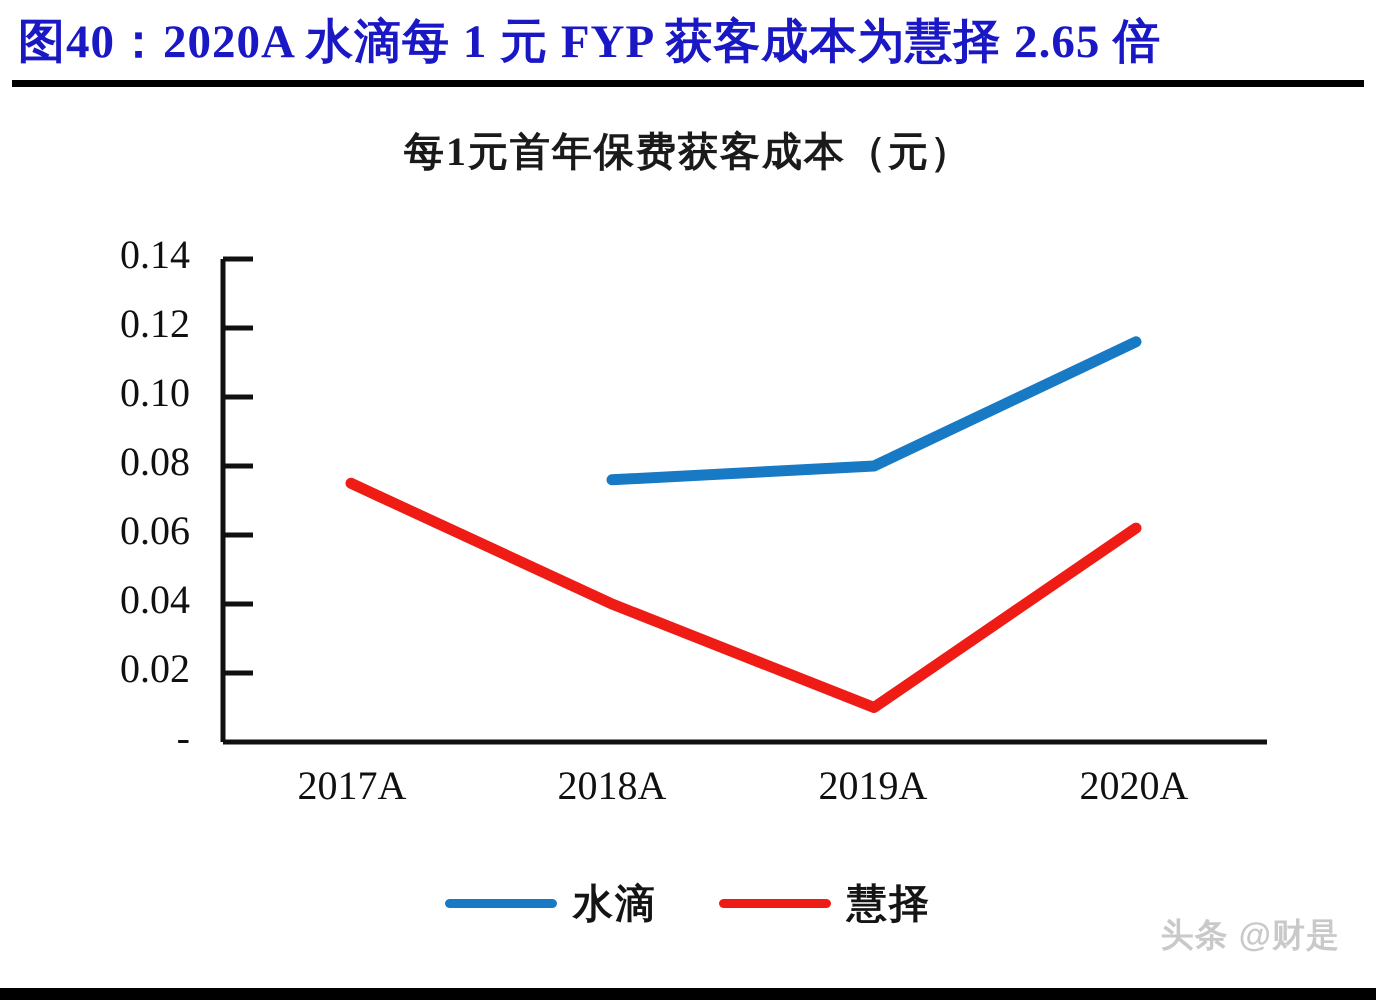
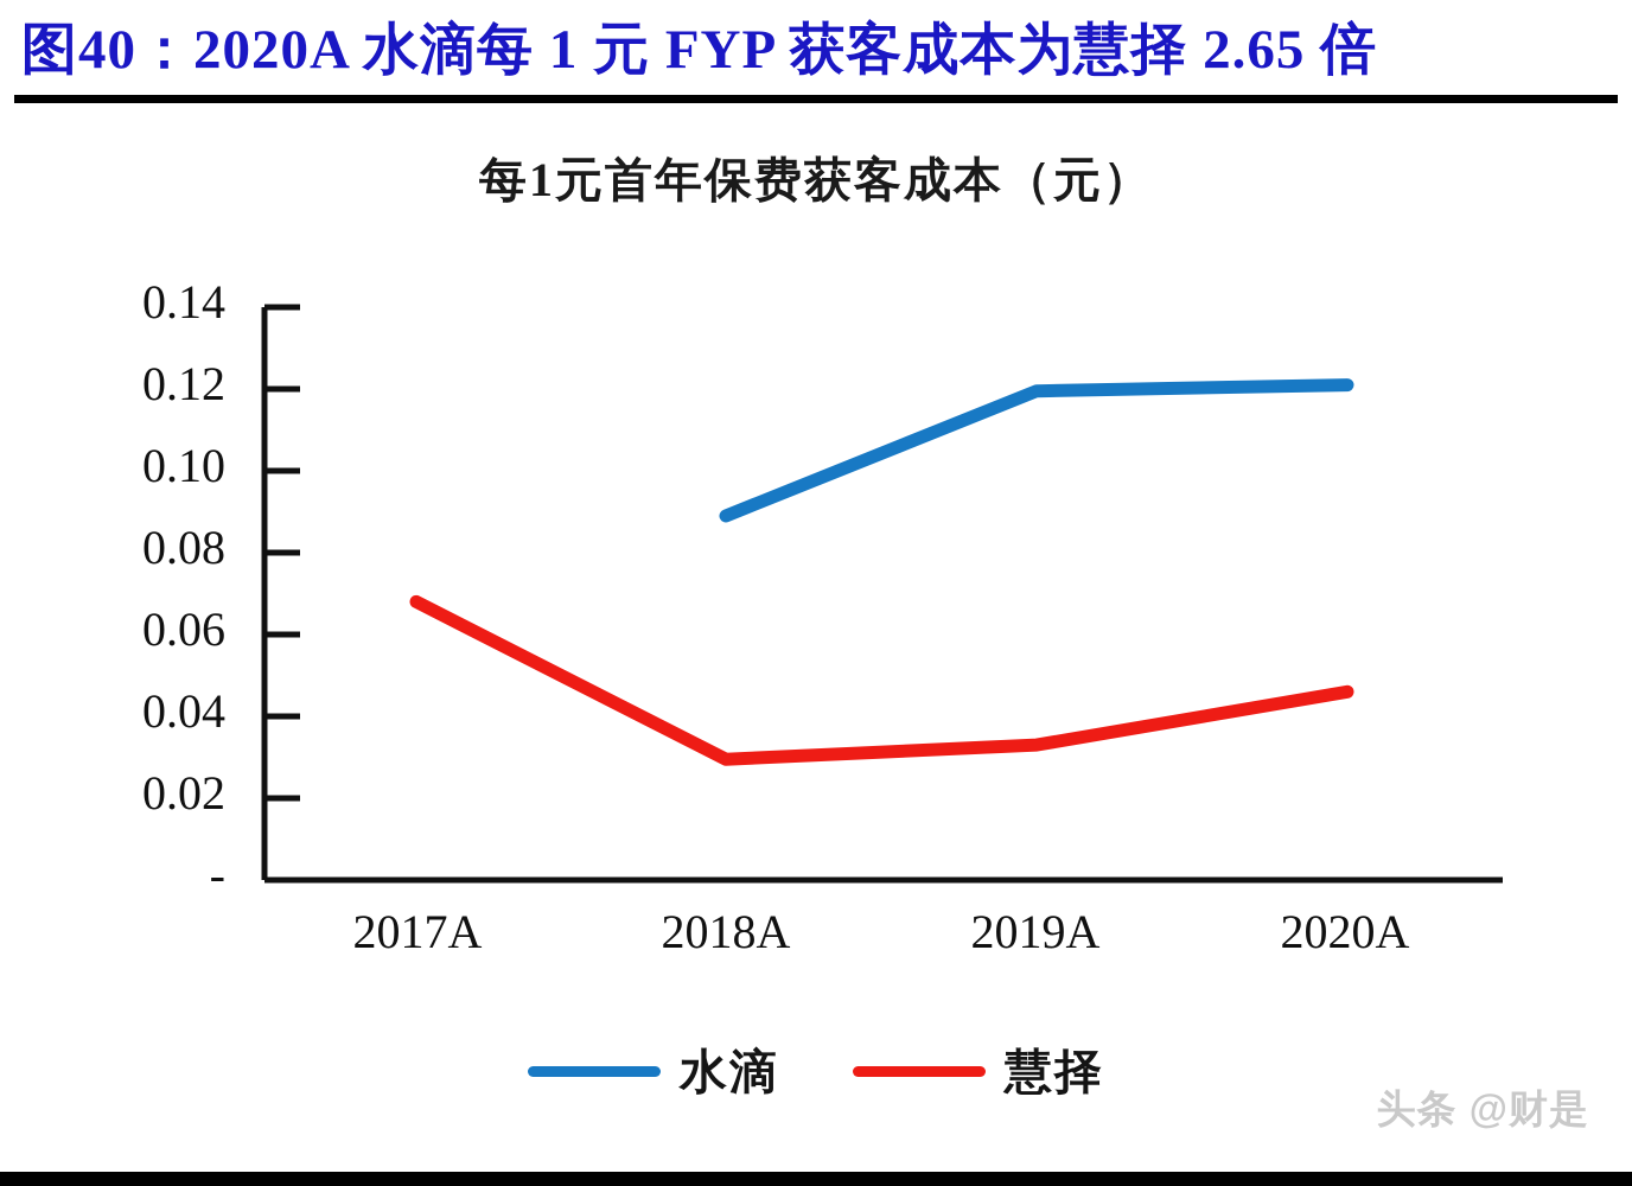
慧择/2017A: 0.075 -> 0.068
水滴/2018A: 0.076 -> 0.089
慧择/2018A: 0.040 -> 0.029
水滴/2019A: 0.080 -> 0.119
慧择/2019A: 0.010 -> 0.033
水滴/2020A: 0.116 -> 0.121
慧择/2020A: 0.062 -> 0.046
